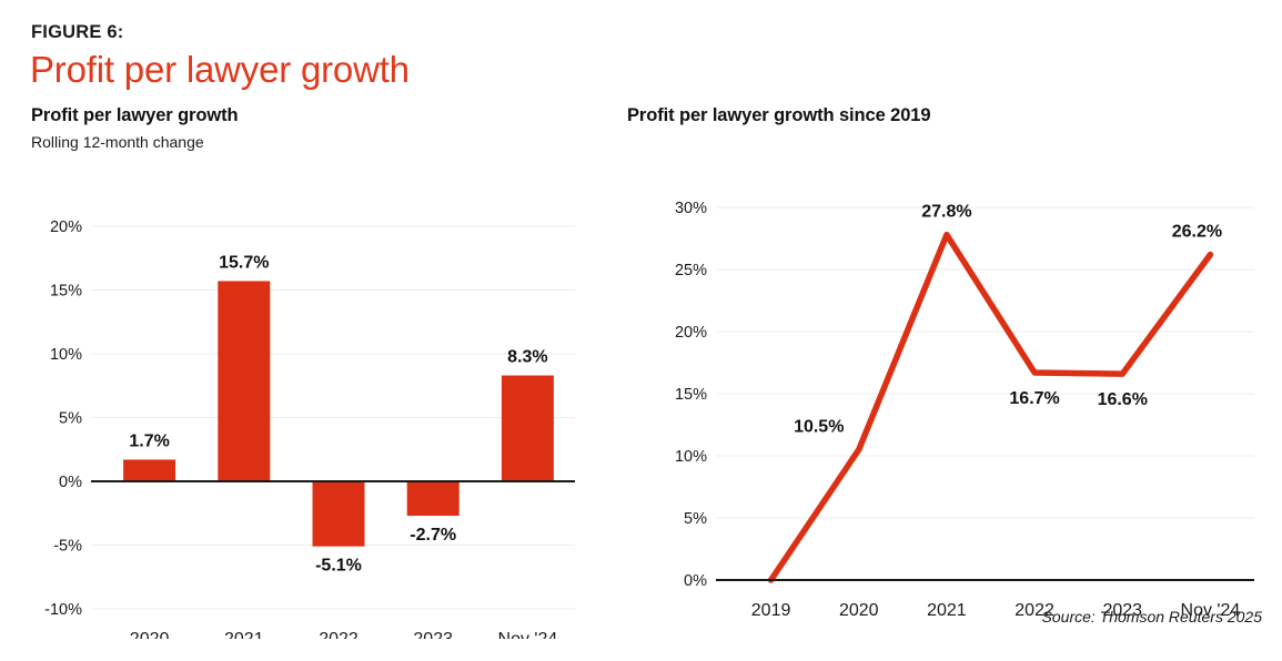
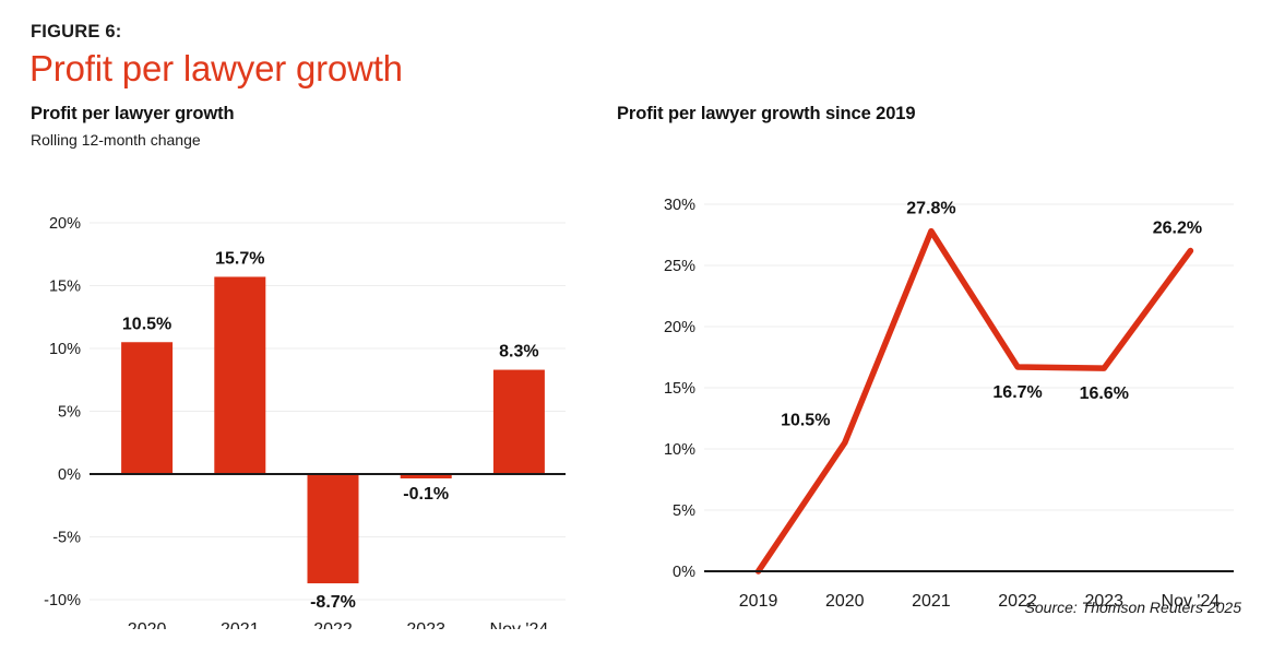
Profit per lawyer growth/2020: 1.7% -> 10.5%
Profit per lawyer growth/2022: -5.1% -> -8.7%
Profit per lawyer growth/2023: -2.7% -> -0.1%
